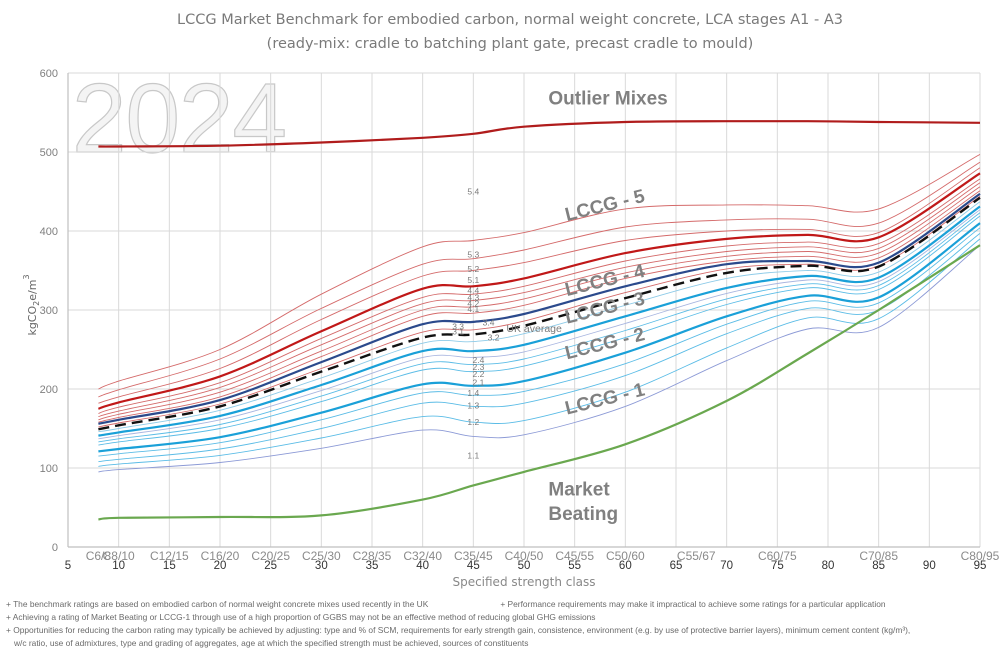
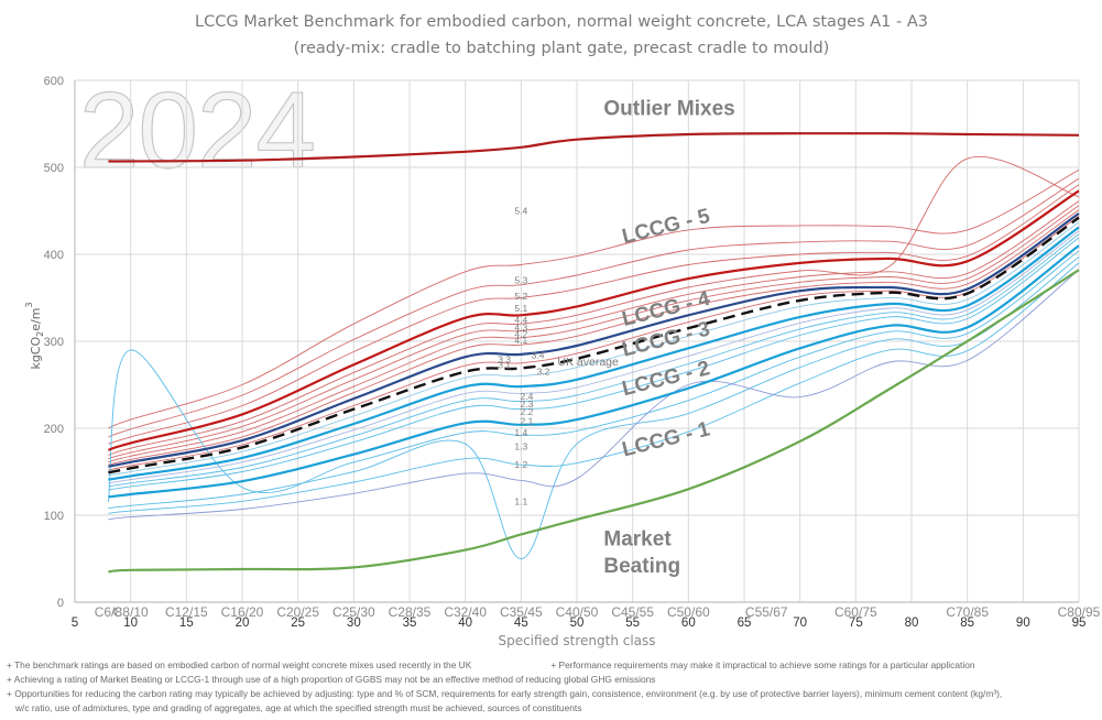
1.4/10: 120 -> 290
1.3/45: 180 -> 50
1.1/60: 180 -> 250
4.4/85: 380 -> 510
